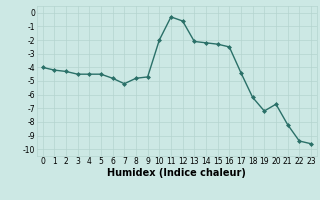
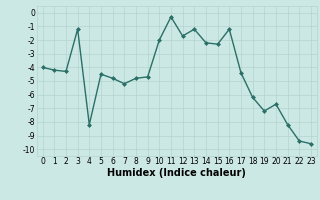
3: -4.5 -> -1.2
4: -4.5 -> -8.2
12: -0.6 -> -1.7
13: -2.1 -> -1.2
16: -2.5 -> -1.2
